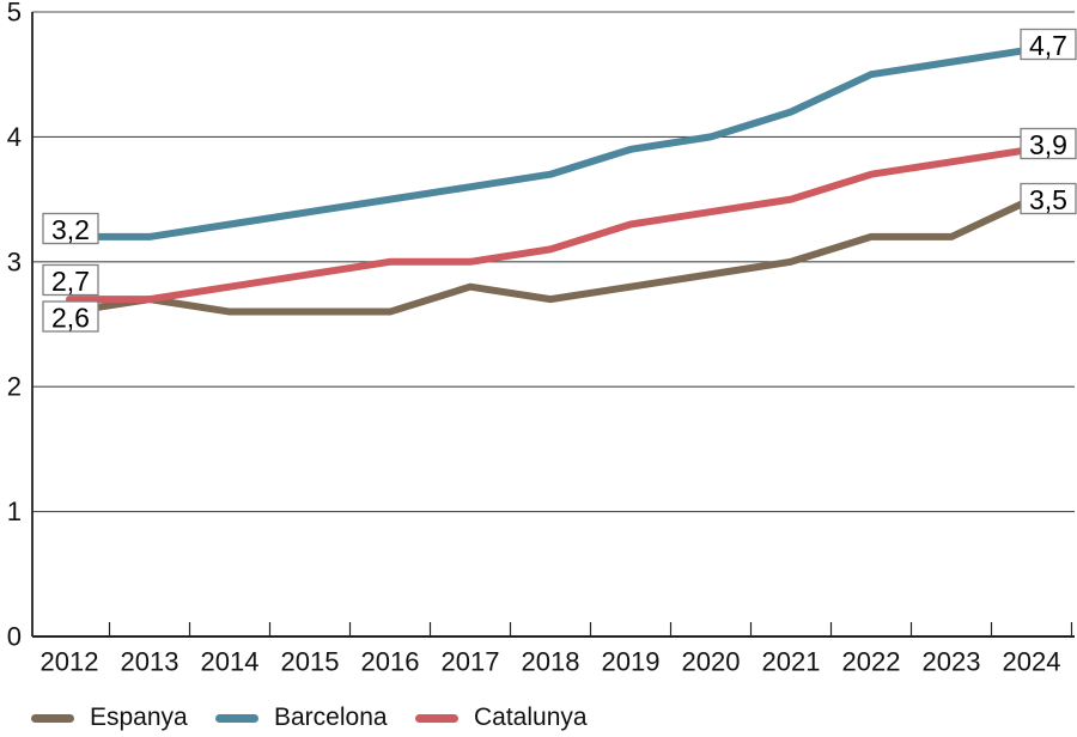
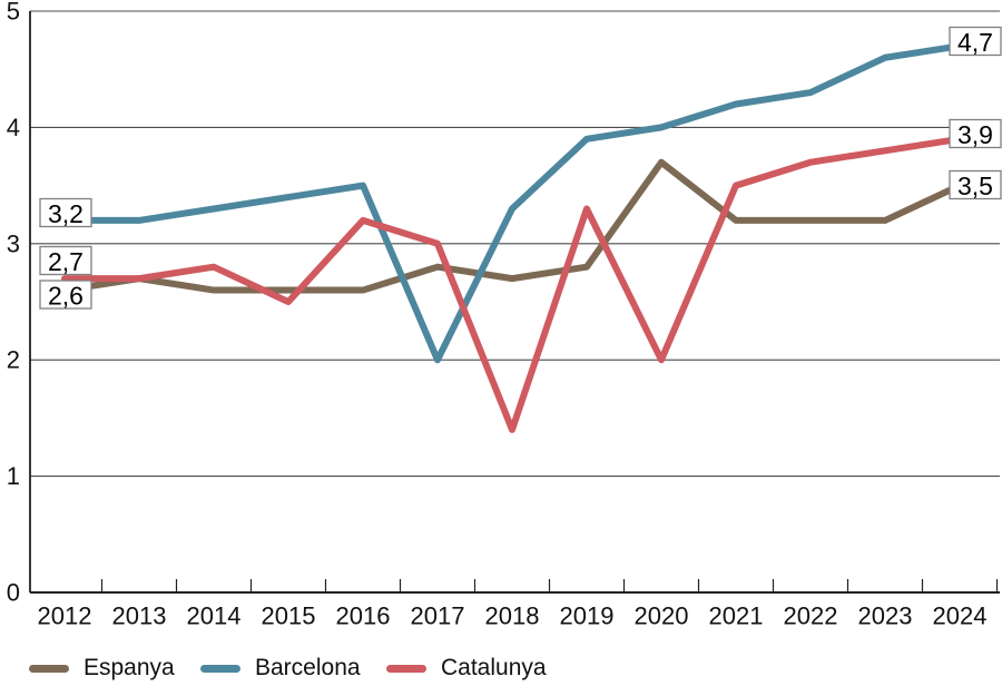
Catalunya/2015: 2.9 -> 2.5
Catalunya/2016: 3.0 -> 3.2
Barcelona/2017: 3.6 -> 2.0
Barcelona/2018: 3.7 -> 3.3
Catalunya/2018: 3.1 -> 1.4
Espanya/2020: 2.9 -> 3.7
Catalunya/2020: 3.4 -> 2.0
Espanya/2021: 3.0 -> 3.2
Barcelona/2022: 4.5 -> 4.3
